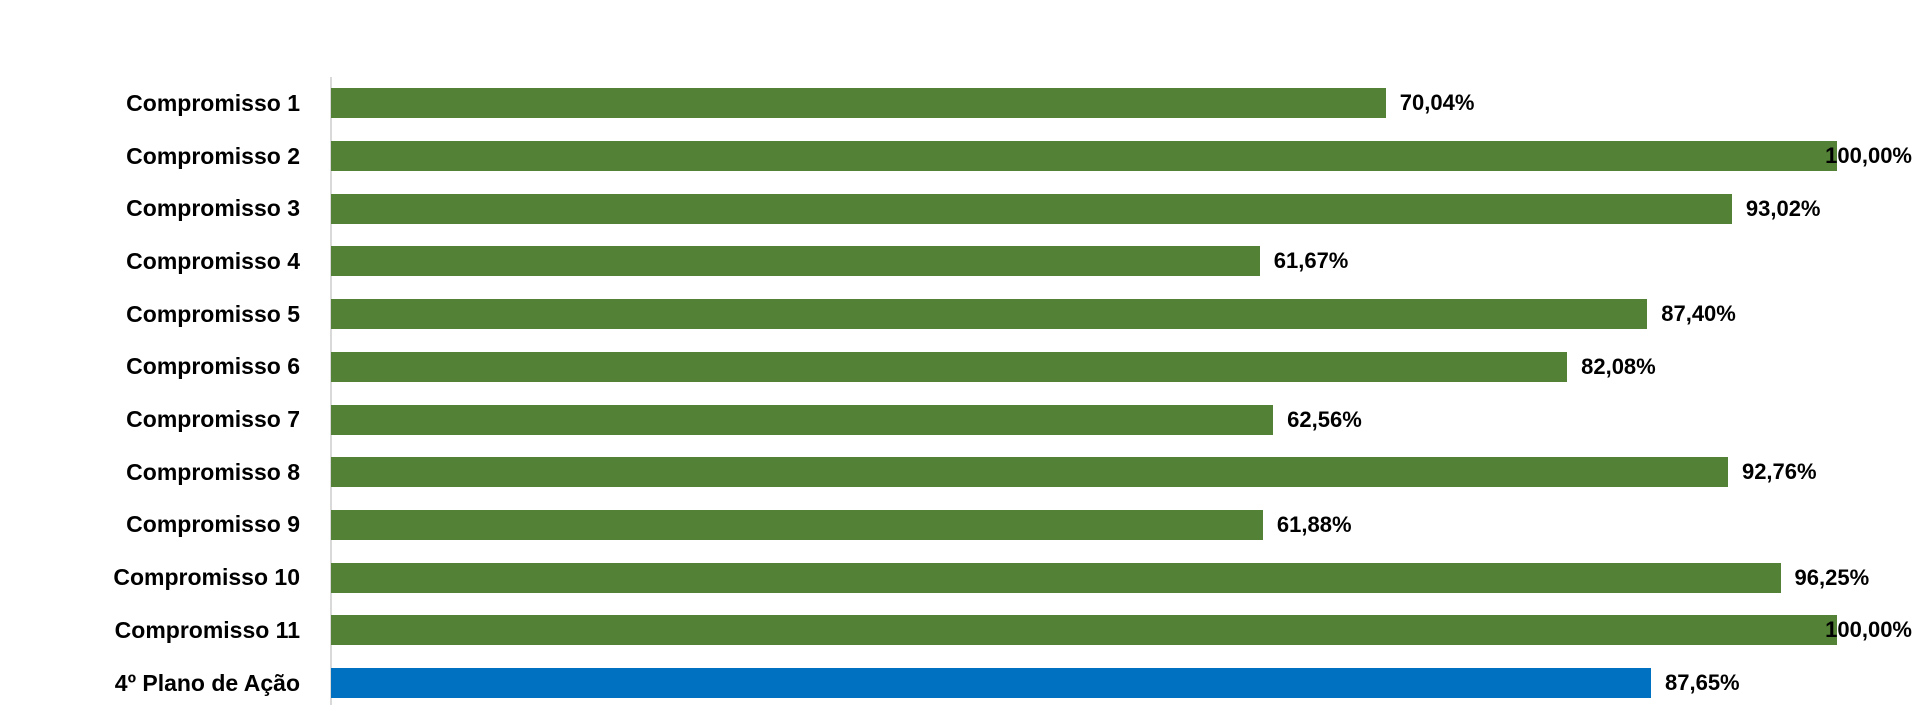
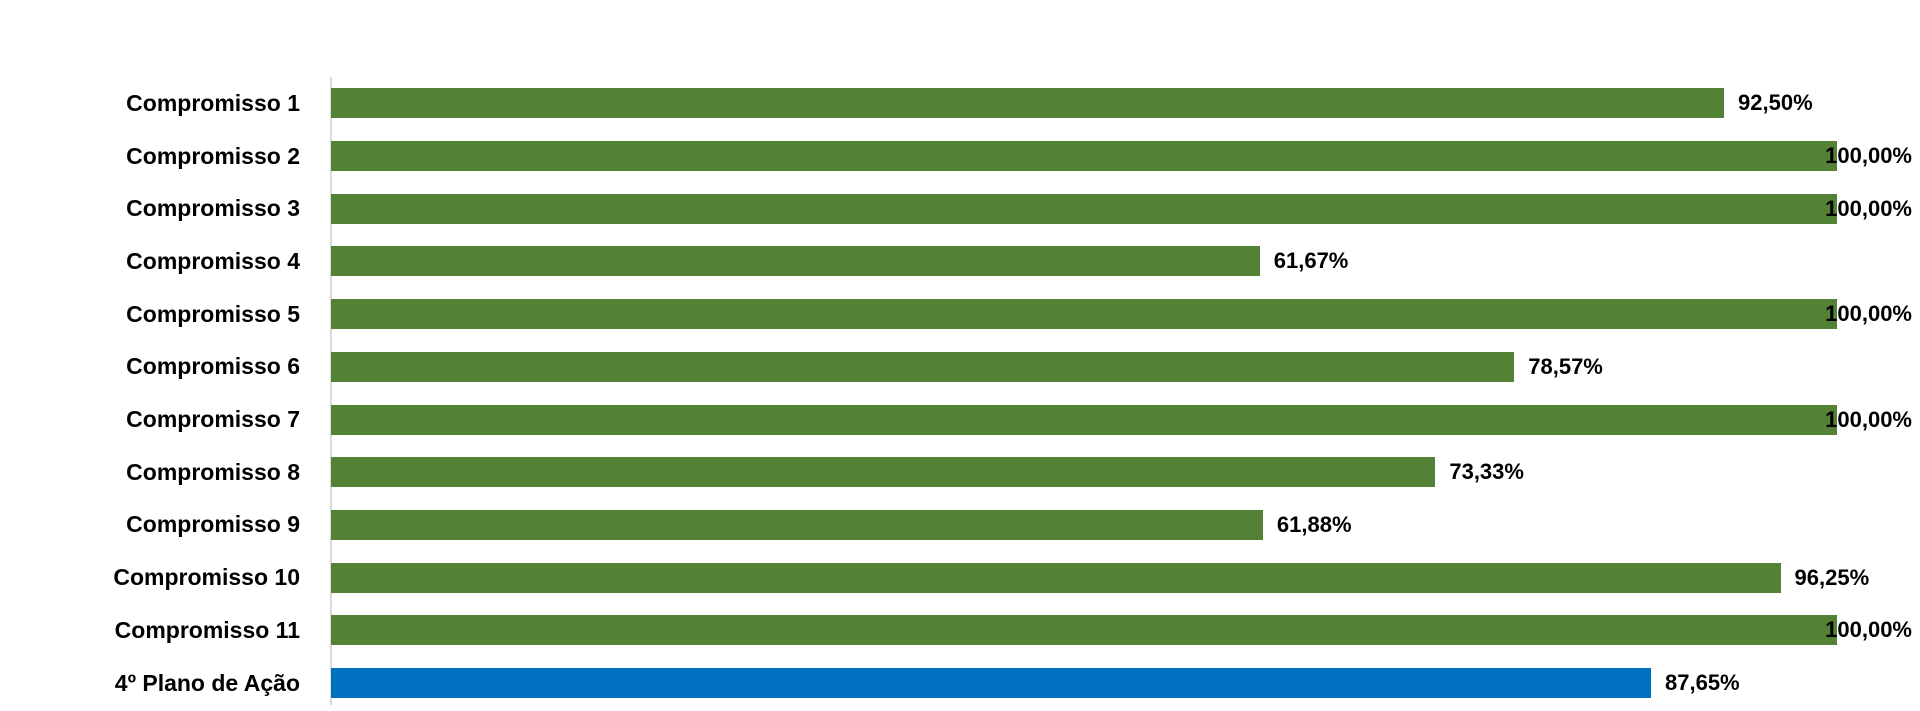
Compromisso 1: 70,04% -> 92,50%
Compromisso 3: 93,02% -> 100,00%
Compromisso 5: 87,40% -> 100,00%
Compromisso 6: 82,08% -> 78,57%
Compromisso 7: 62,56% -> 100,00%
Compromisso 8: 92,76% -> 73,33%
